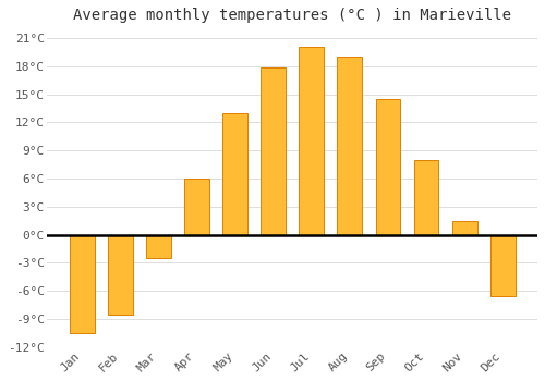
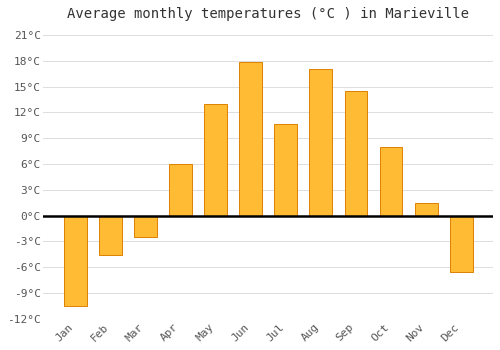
Feb: -8.5°C -> -4.6°C
Jul: 20.0°C -> 10.6°C
Aug: 19.0°C -> 17.0°C
